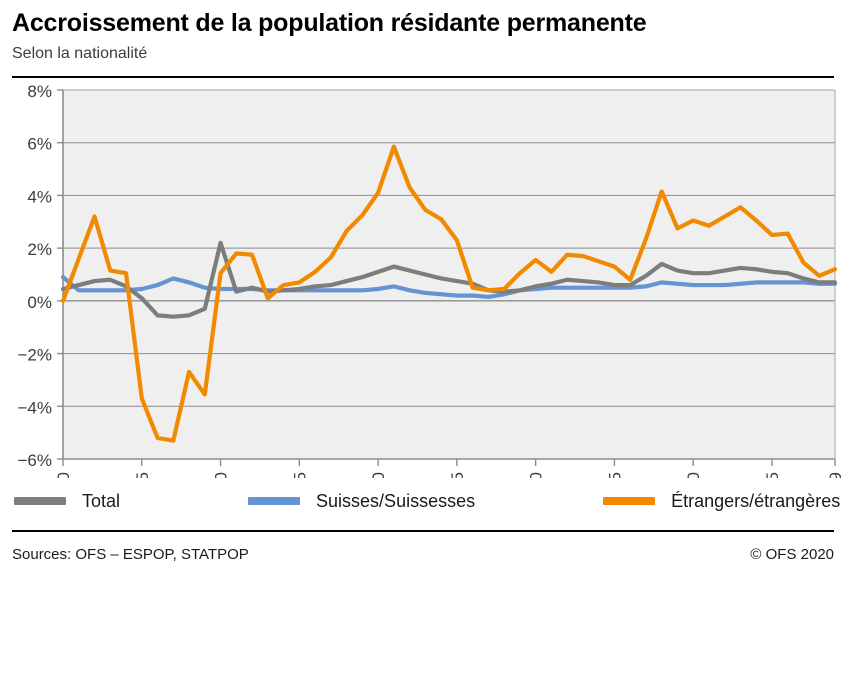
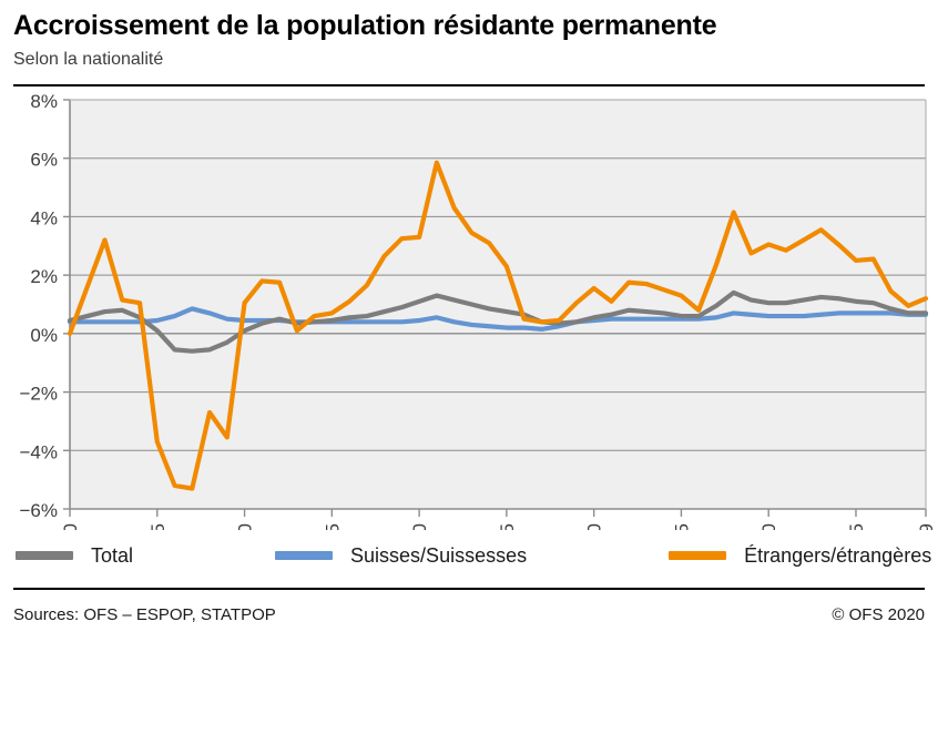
Suisses/Suissesses/1970: 0.9% -> 0.4%
Total/1980: 2.2% -> 0.1%
Étrangers/étrangères/1990: 4.1% -> 3.3%
